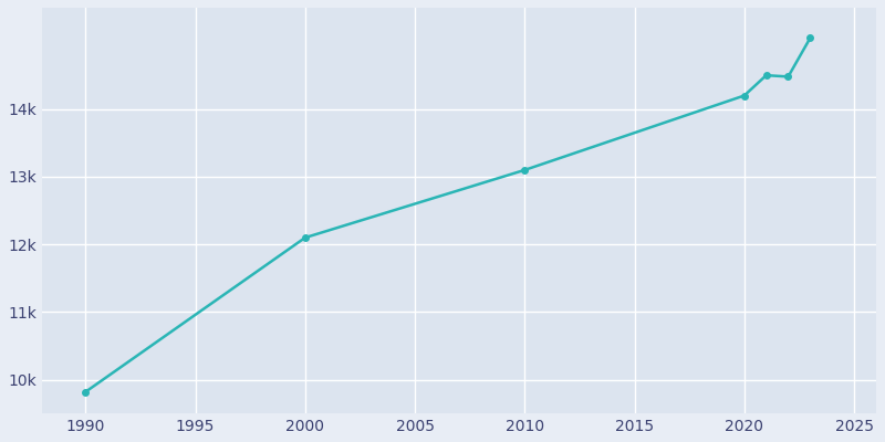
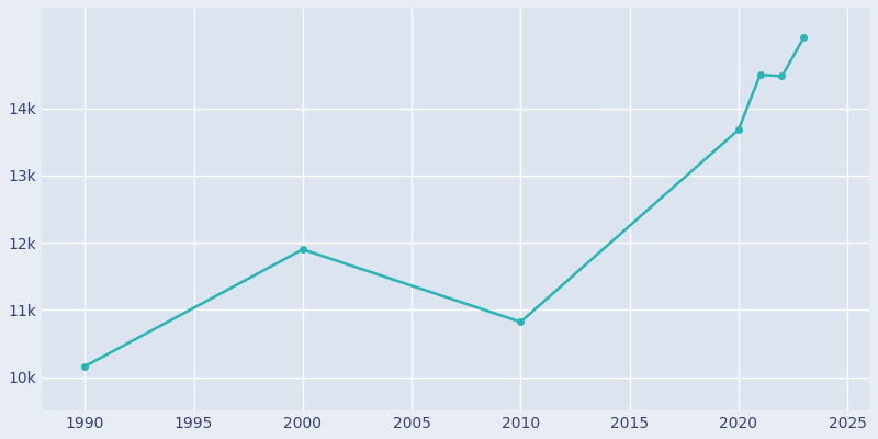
1990: 9.82k -> 10.16k
2000: 12.10k -> 11.90k
2010: 13.10k -> 10.82k
2020: 14.20k -> 13.68k
